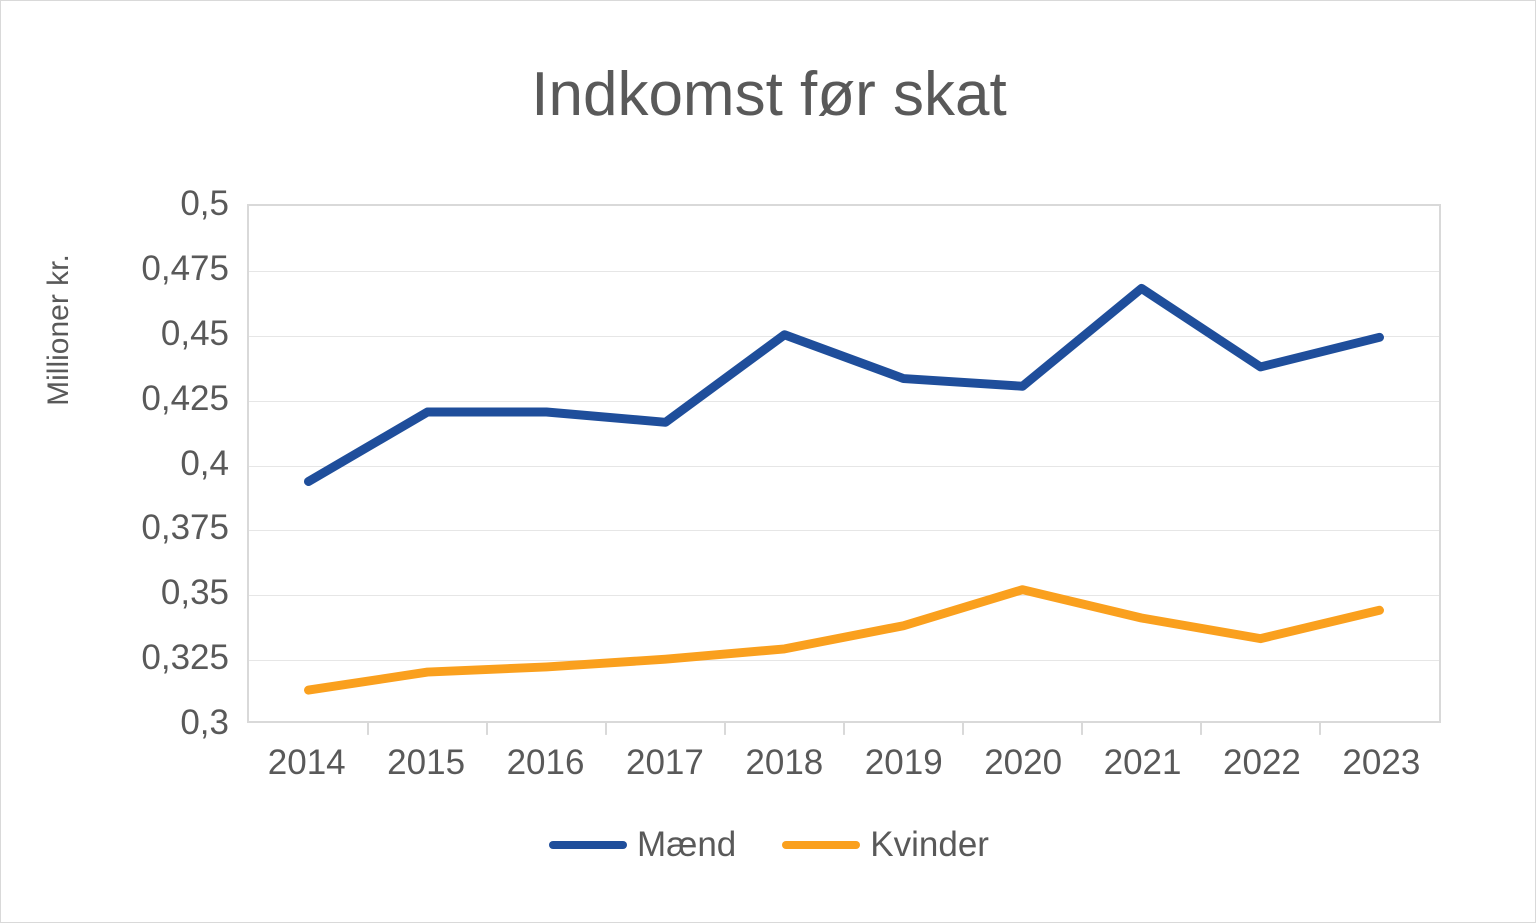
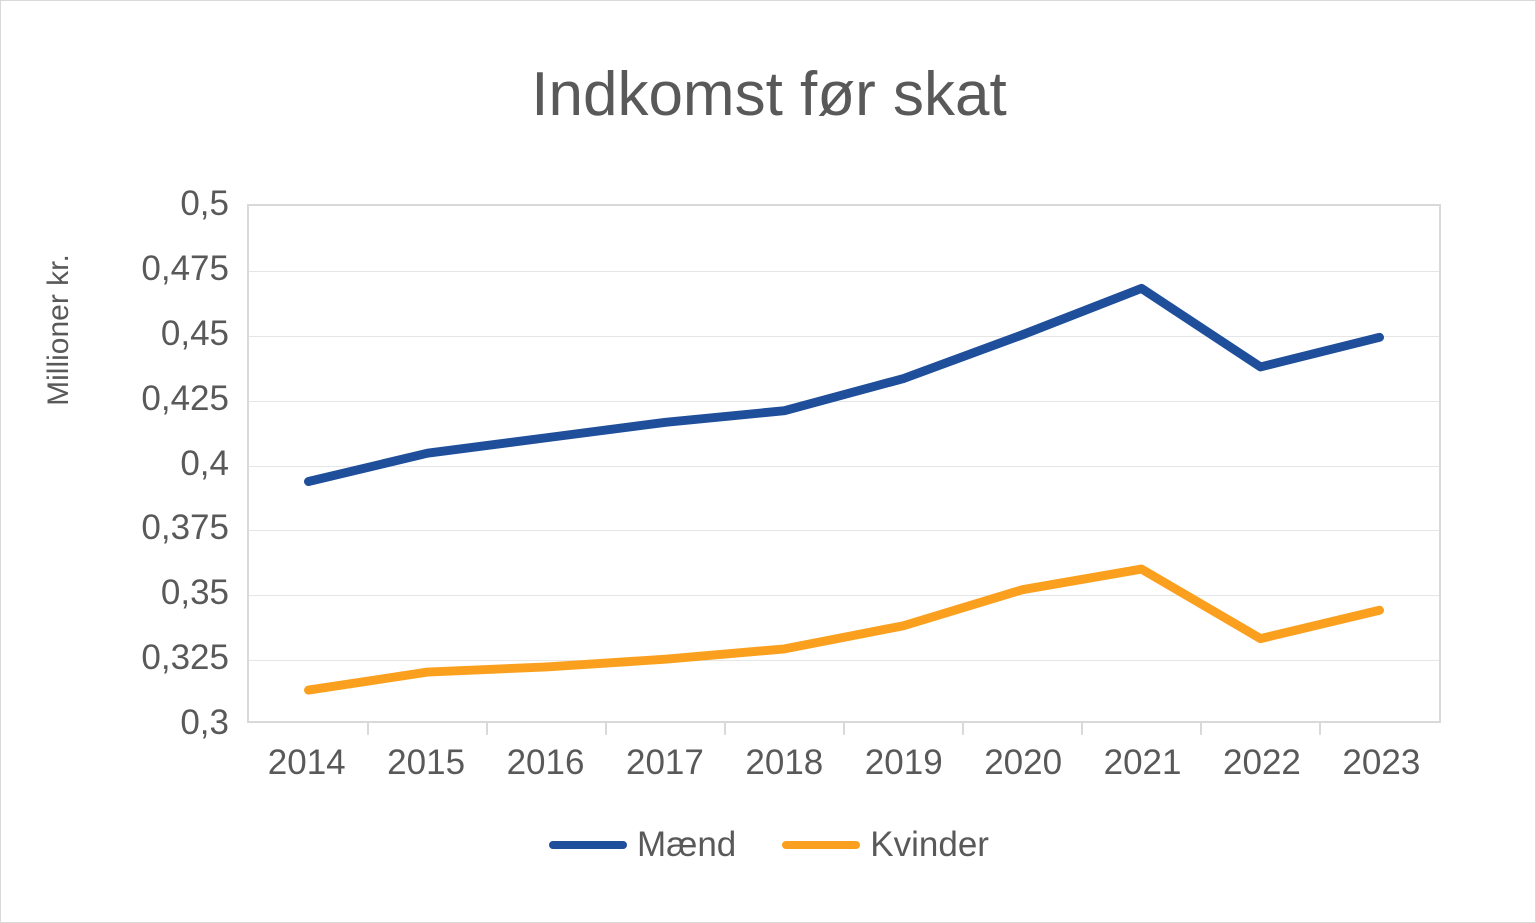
Mænd/2015: 0,42 -> 0,40
Mænd/2016: 0,42 -> 0,41
Mænd/2018: 0,45 -> 0,42
Mænd/2020: 0,43 -> 0,45
Kvinder/2021: 0,34 -> 0,36
